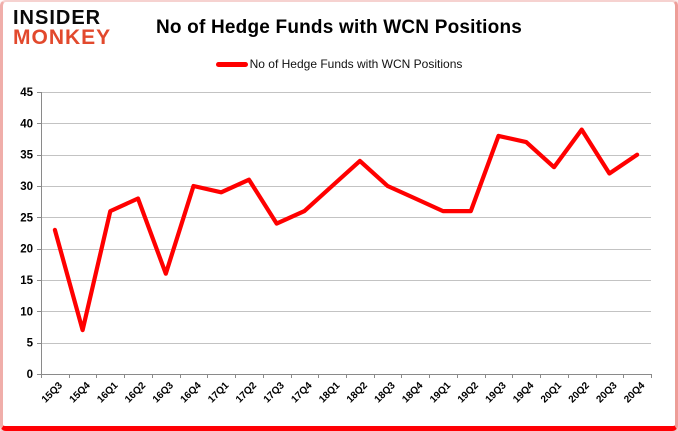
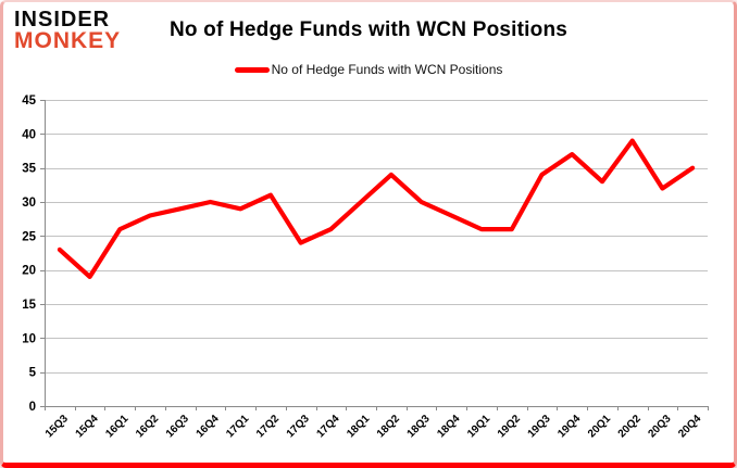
15Q4: 7 -> 19
16Q3: 16 -> 29
19Q3: 38 -> 34
